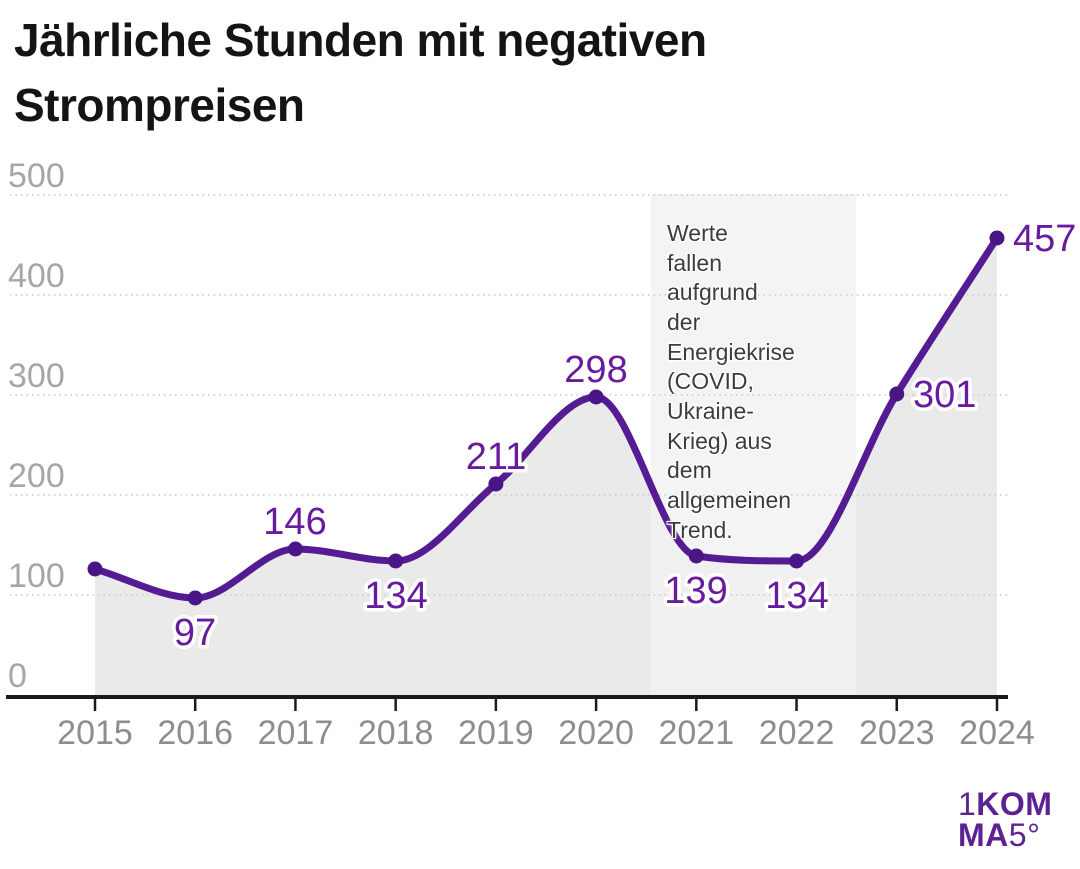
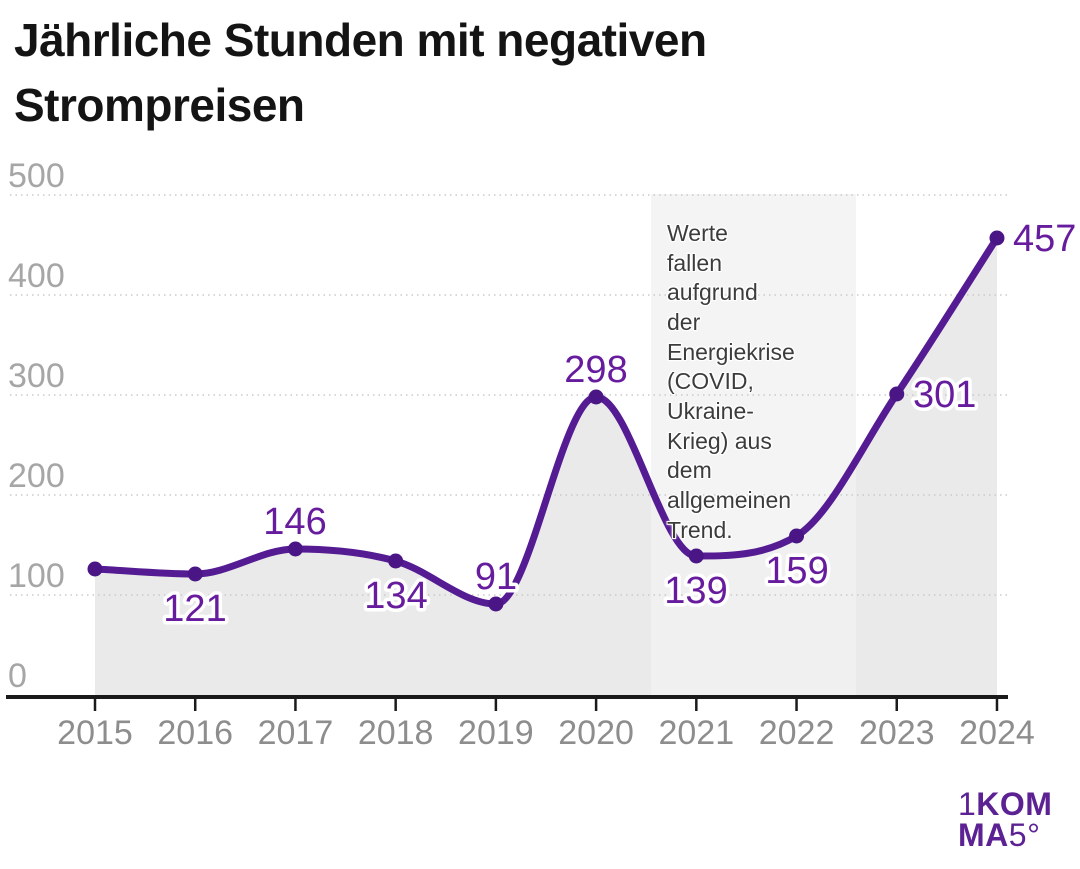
2016: 97 -> 121
2019: 211 -> 91
2022: 134 -> 159
